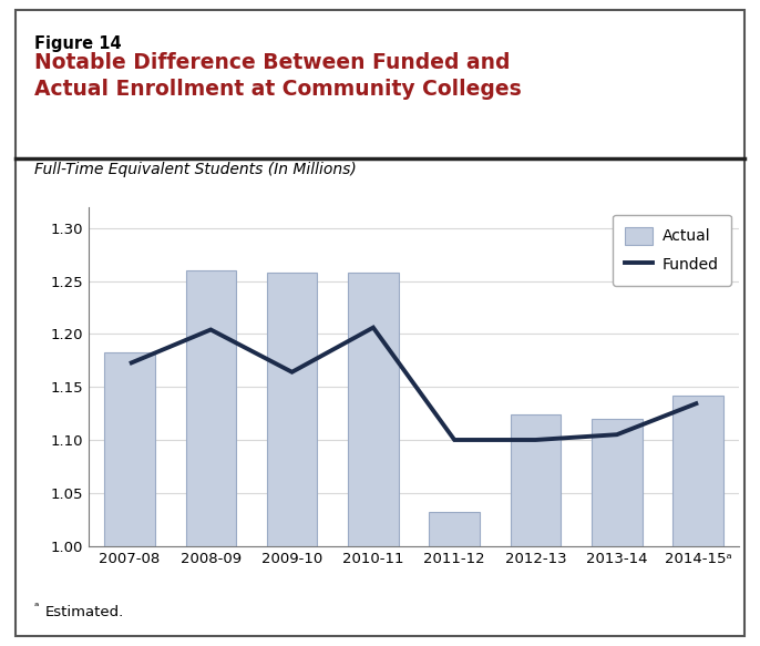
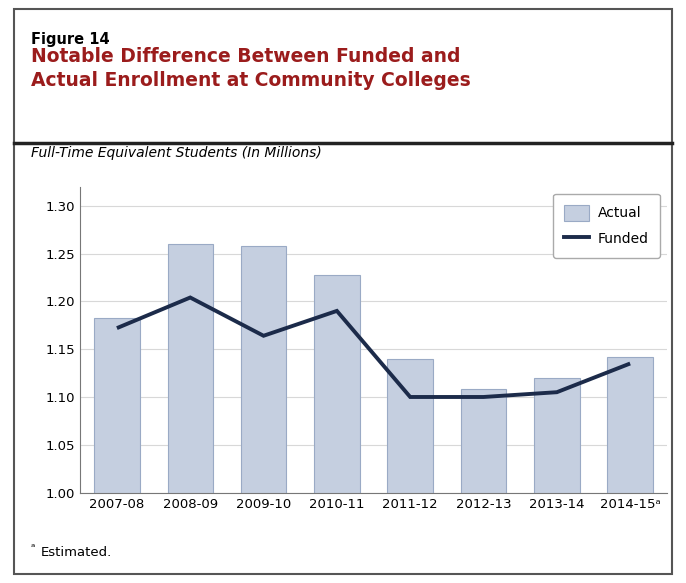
Actual/2010-11: 1.258 -> 1.228
Funded/2010-11: 1.206 -> 1.190
Actual/2011-12: 1.032 -> 1.140
Actual/2012-13: 1.124 -> 1.108
